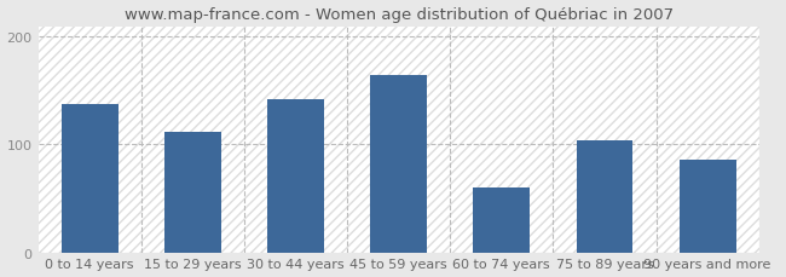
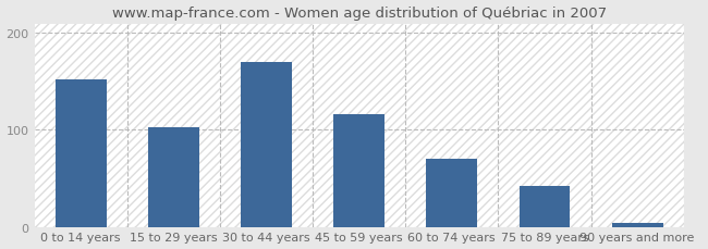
0 to 14 years: 138 -> 152
15 to 29 years: 112 -> 103
30 to 44 years: 142 -> 170
45 to 59 years: 164 -> 116
60 to 74 years: 60 -> 70
75 to 89 years: 104 -> 42
90 years and more: 86 -> 4
